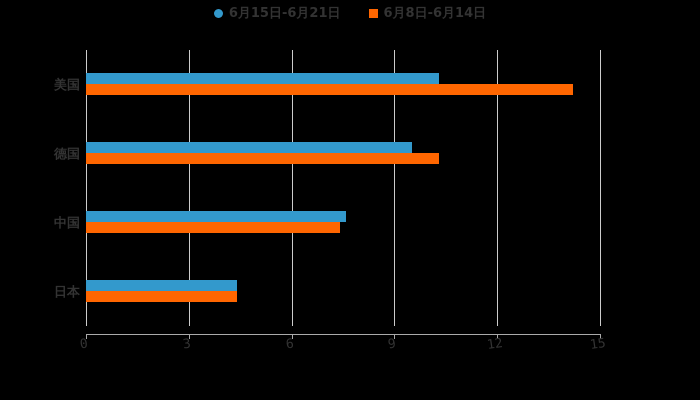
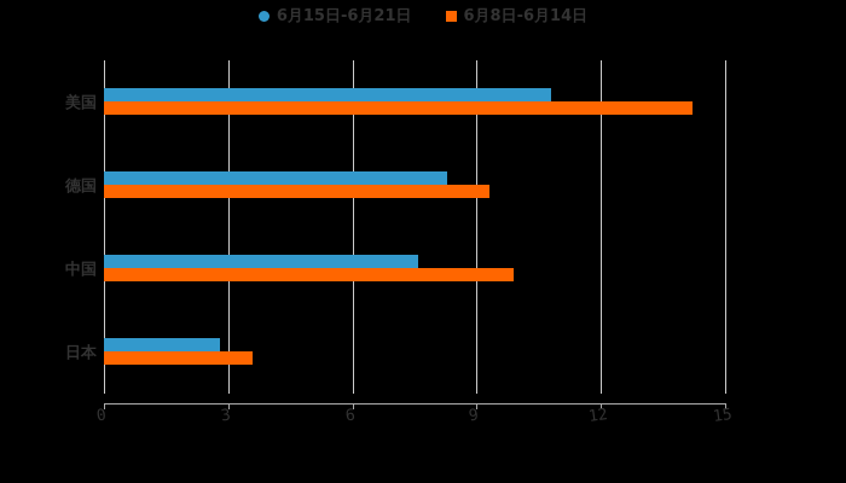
6月15日-6月21日/美国: 10.3 -> 10.8
6月15日-6月21日/德国: 9.5 -> 8.3
6月8日-6月14日/德国: 10.3 -> 9.3
6月8日-6月14日/中国: 7.4 -> 9.9
6月15日-6月21日/日本: 4.4 -> 2.8
6月8日-6月14日/日本: 4.4 -> 3.6
